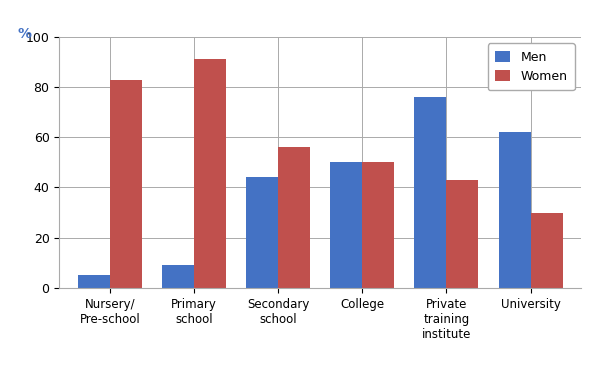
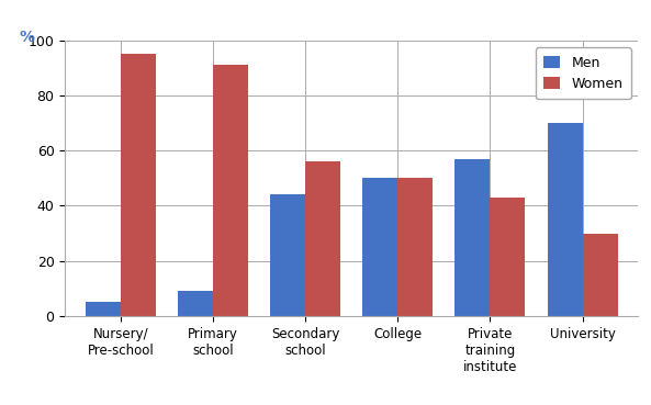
Women/Nursery/ Pre-school: 83 -> 95
Men/Private training institute: 76 -> 57
Men/University: 62 -> 70
